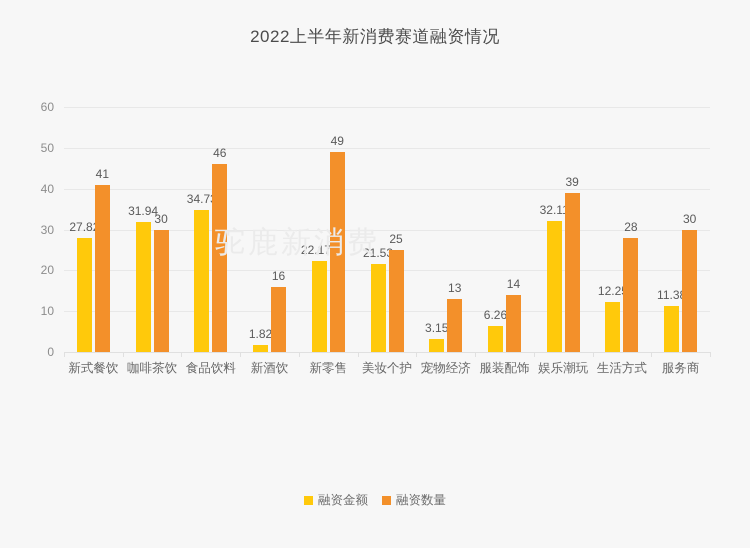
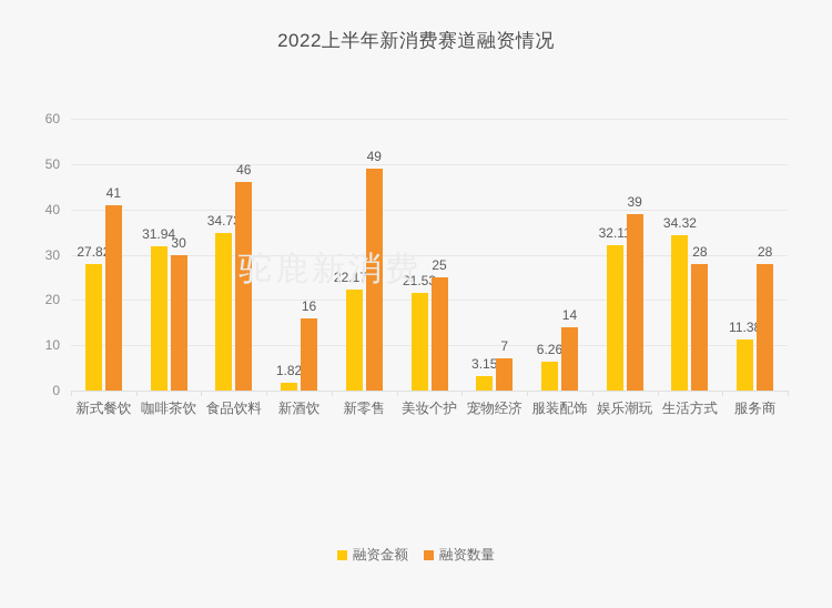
融资数量/宠物经济: 13 -> 7
融资金额/生活方式: 12.25 -> 34.32
融资数量/服务商: 30 -> 28
